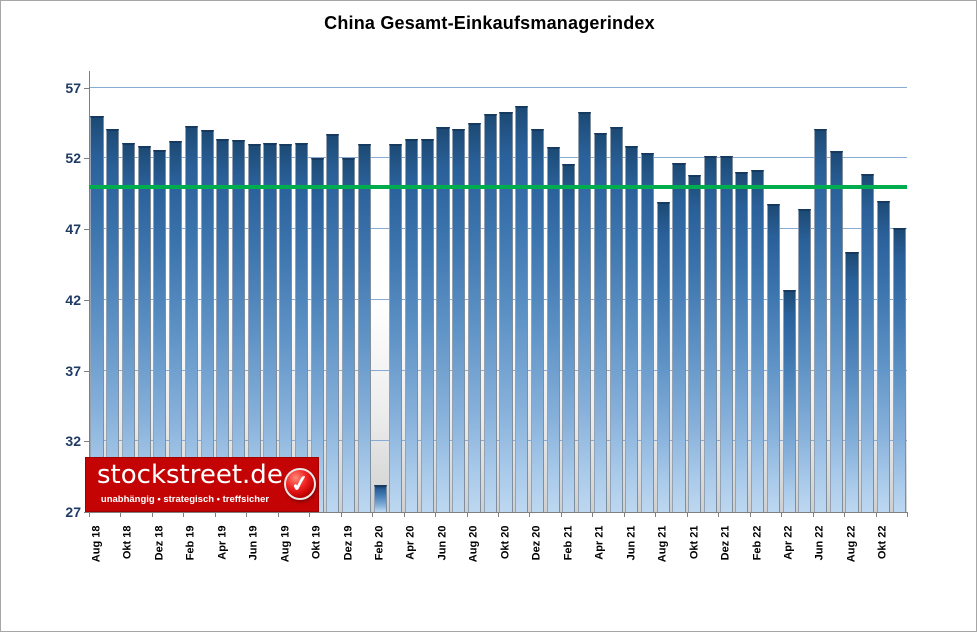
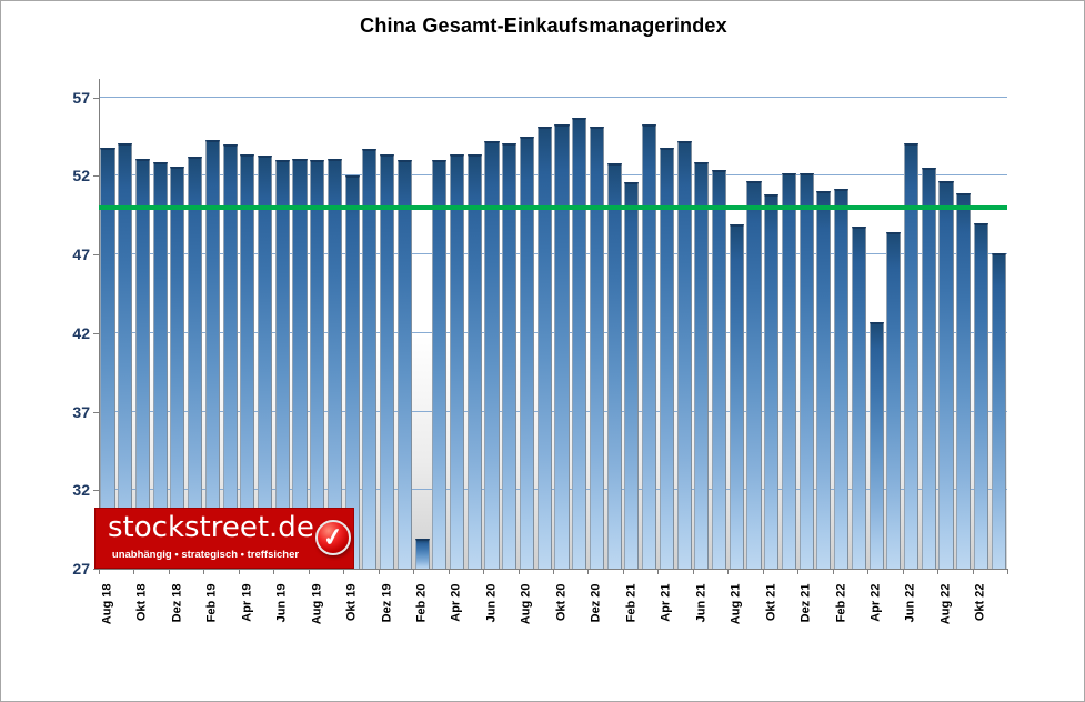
Aug 18: 55.0 -> 53.8
Dez 19: 52.0 -> 53.4
Dez 20: 54.1 -> 55.1
Aug 22: 45.4 -> 51.7
